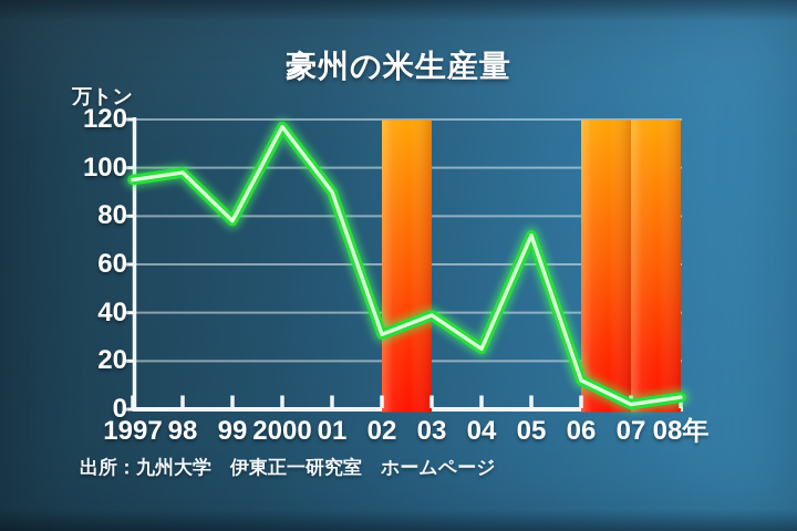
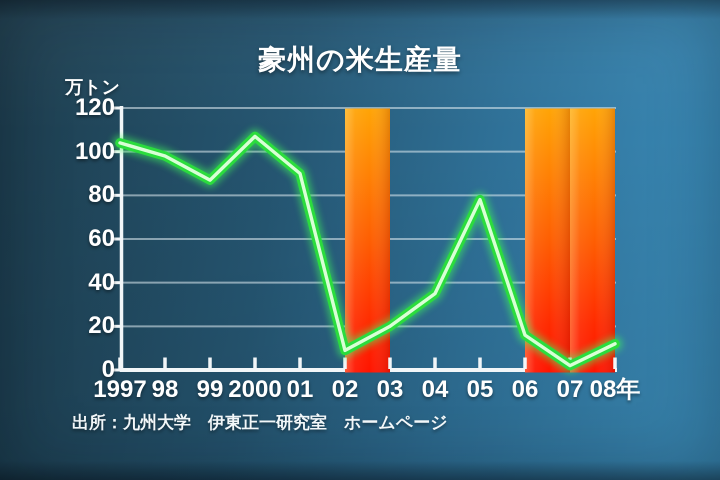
1997: 95 -> 104
99: 78 -> 87
2000: 117 -> 107
02: 31 -> 9
03: 39 -> 20
04: 25 -> 35
05: 72 -> 78
06: 12 -> 16
08年: 5 -> 12
